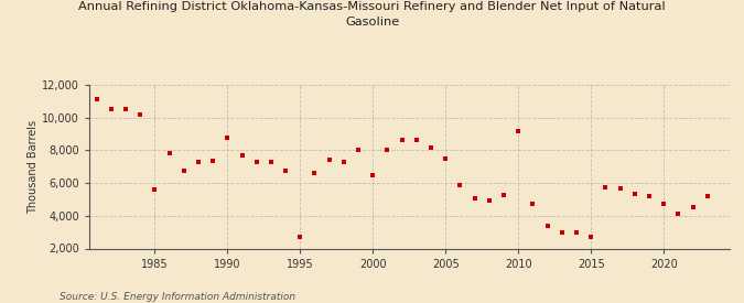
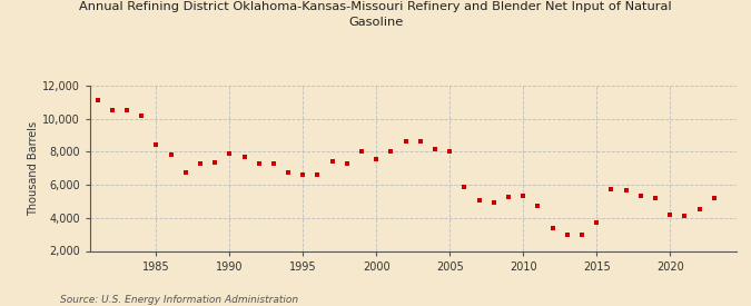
1985: 5,600 -> 8,400
1990: 8,800 -> 7,900
1995: 2,700 -> 6,600
2000: 6,500 -> 7,600
2005: 7,500 -> 8,000
2010: 9,200 -> 5,300
2015: 2,700 -> 3,700
2020: 4,700 -> 4,200
